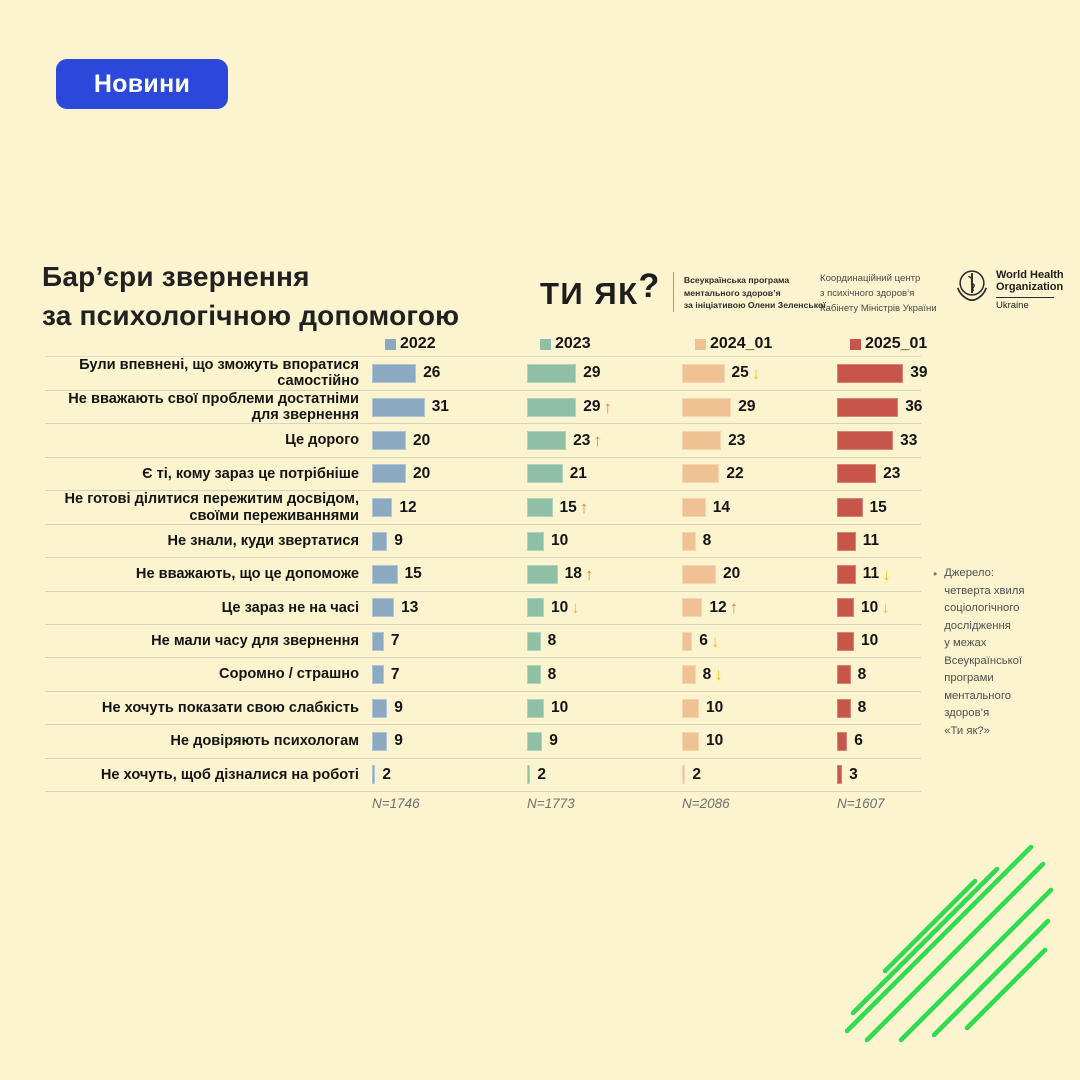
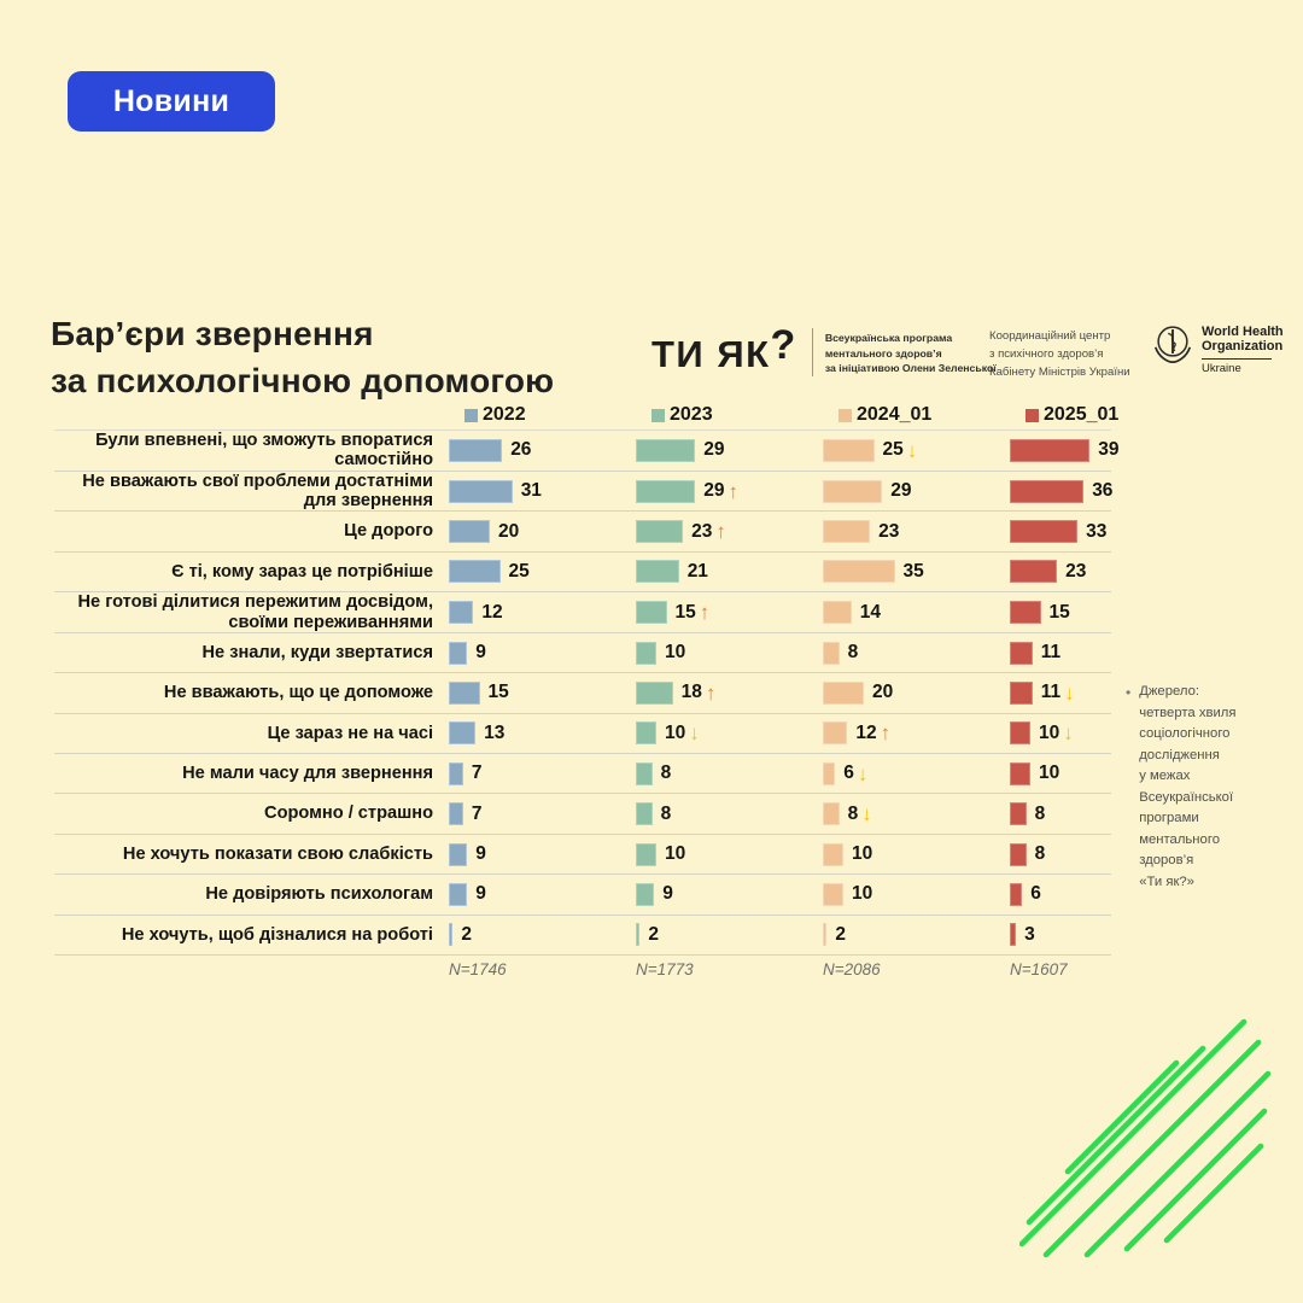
2022/Є ті, кому зараз це потрібніше: 20 -> 25
2024_01/Є ті, кому зараз це потрібніше: 22 -> 35
